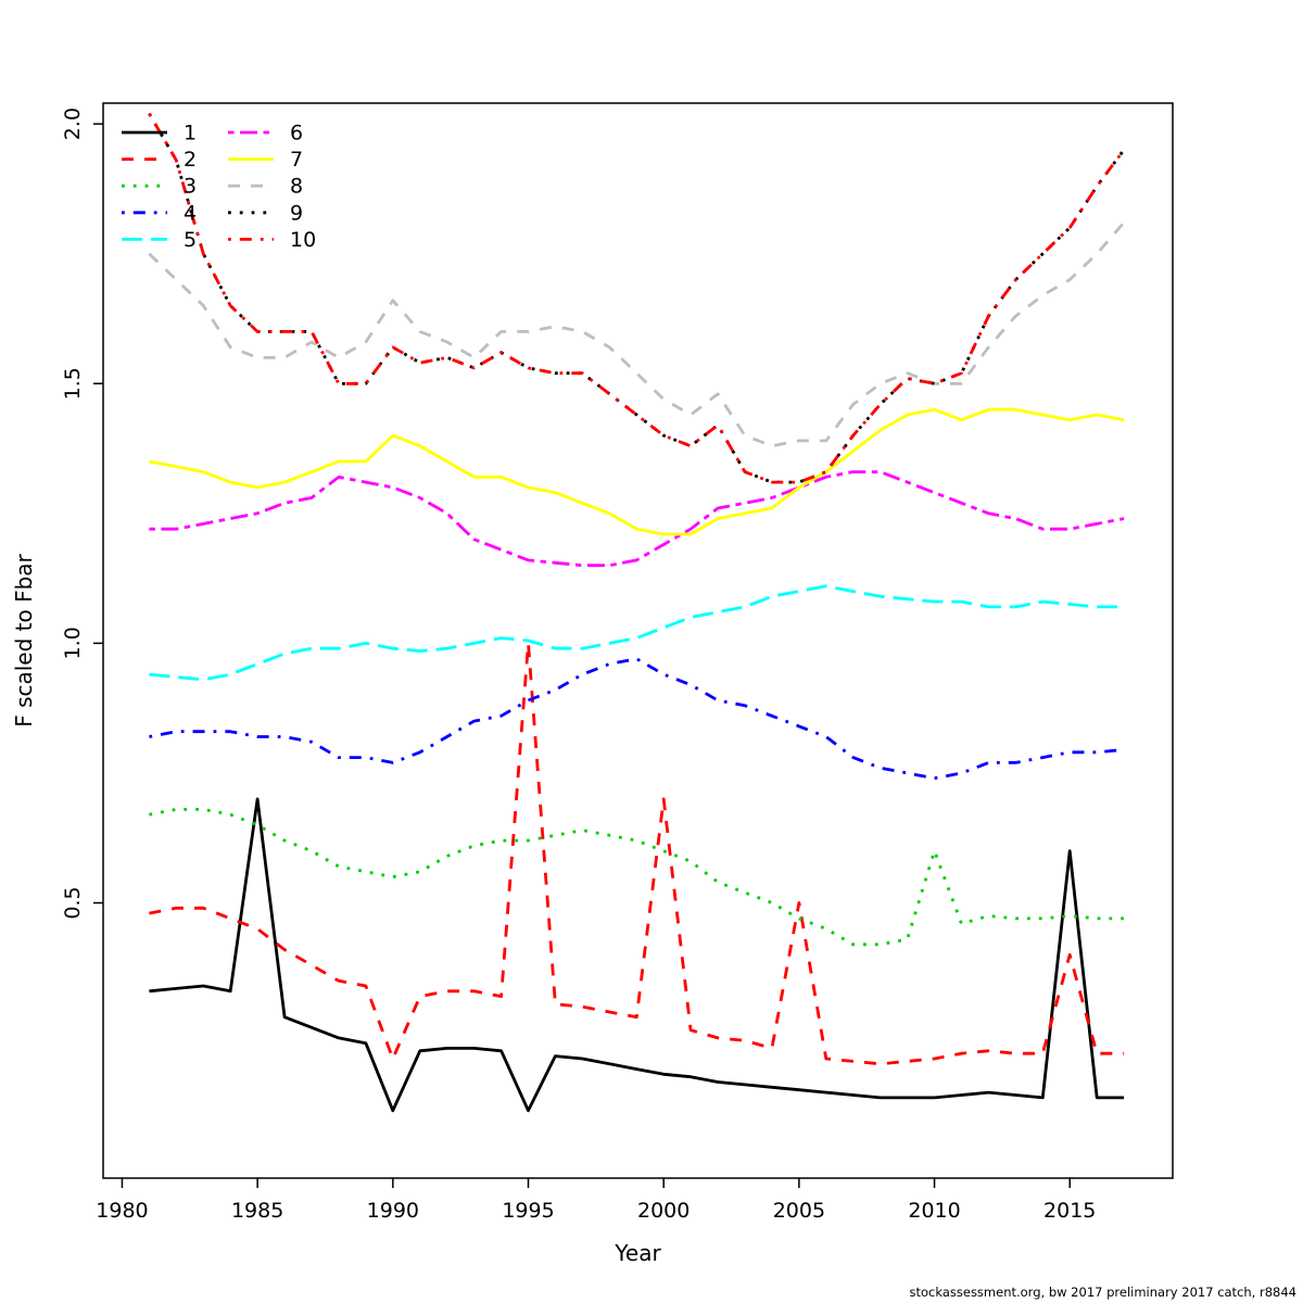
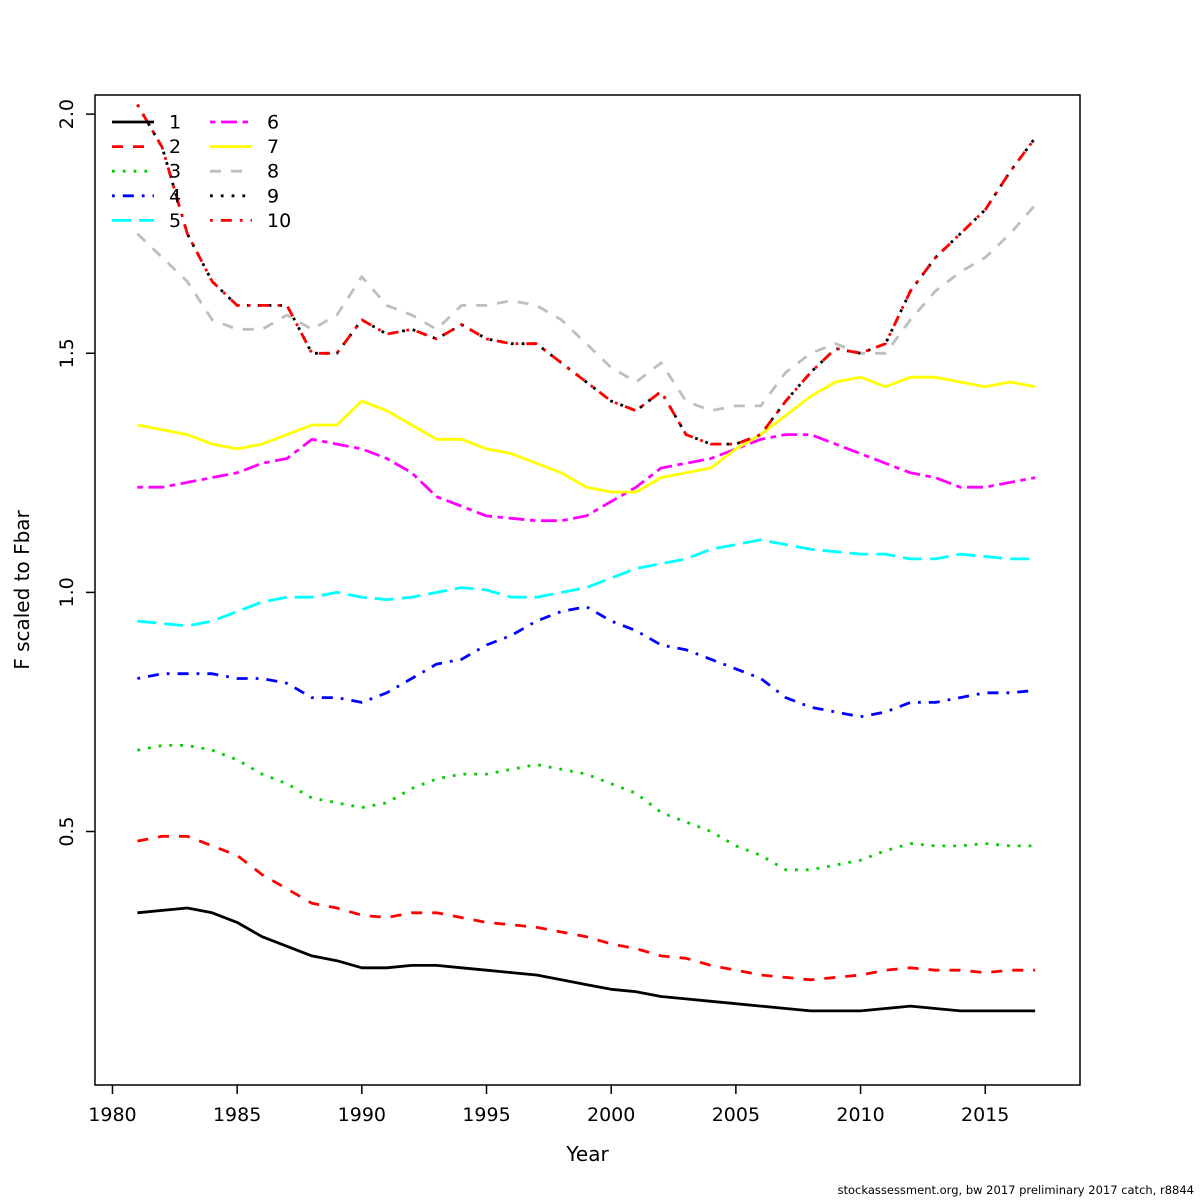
1/1985: 0.7 -> 0.3
1/1990: 0.1 -> 0.2
2/1990: 0.2 -> 0.3
1/1995: 0.1 -> 0.2
2/1995: 1.0 -> 0.3
2/2000: 0.7 -> 0.3
2/2005: 0.5 -> 0.2
3/2010: 0.6 -> 0.4
1/2015: 0.6 -> 0.1
2/2015: 0.4 -> 0.2
